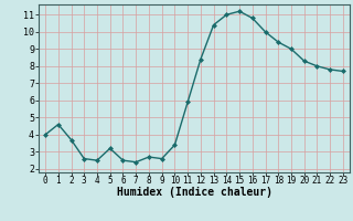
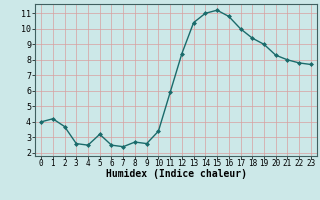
1: 4.6 -> 4.2
